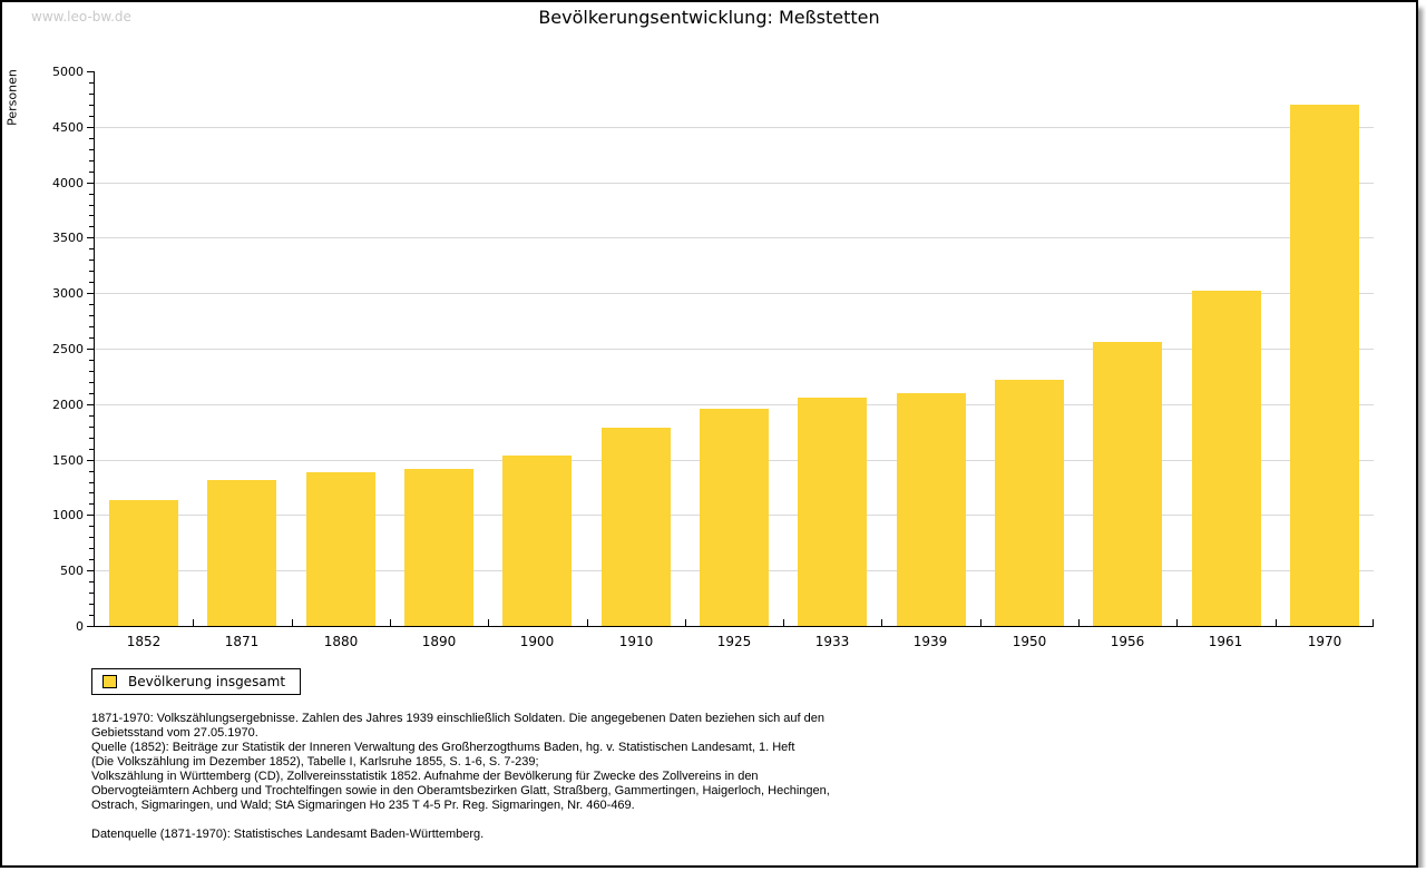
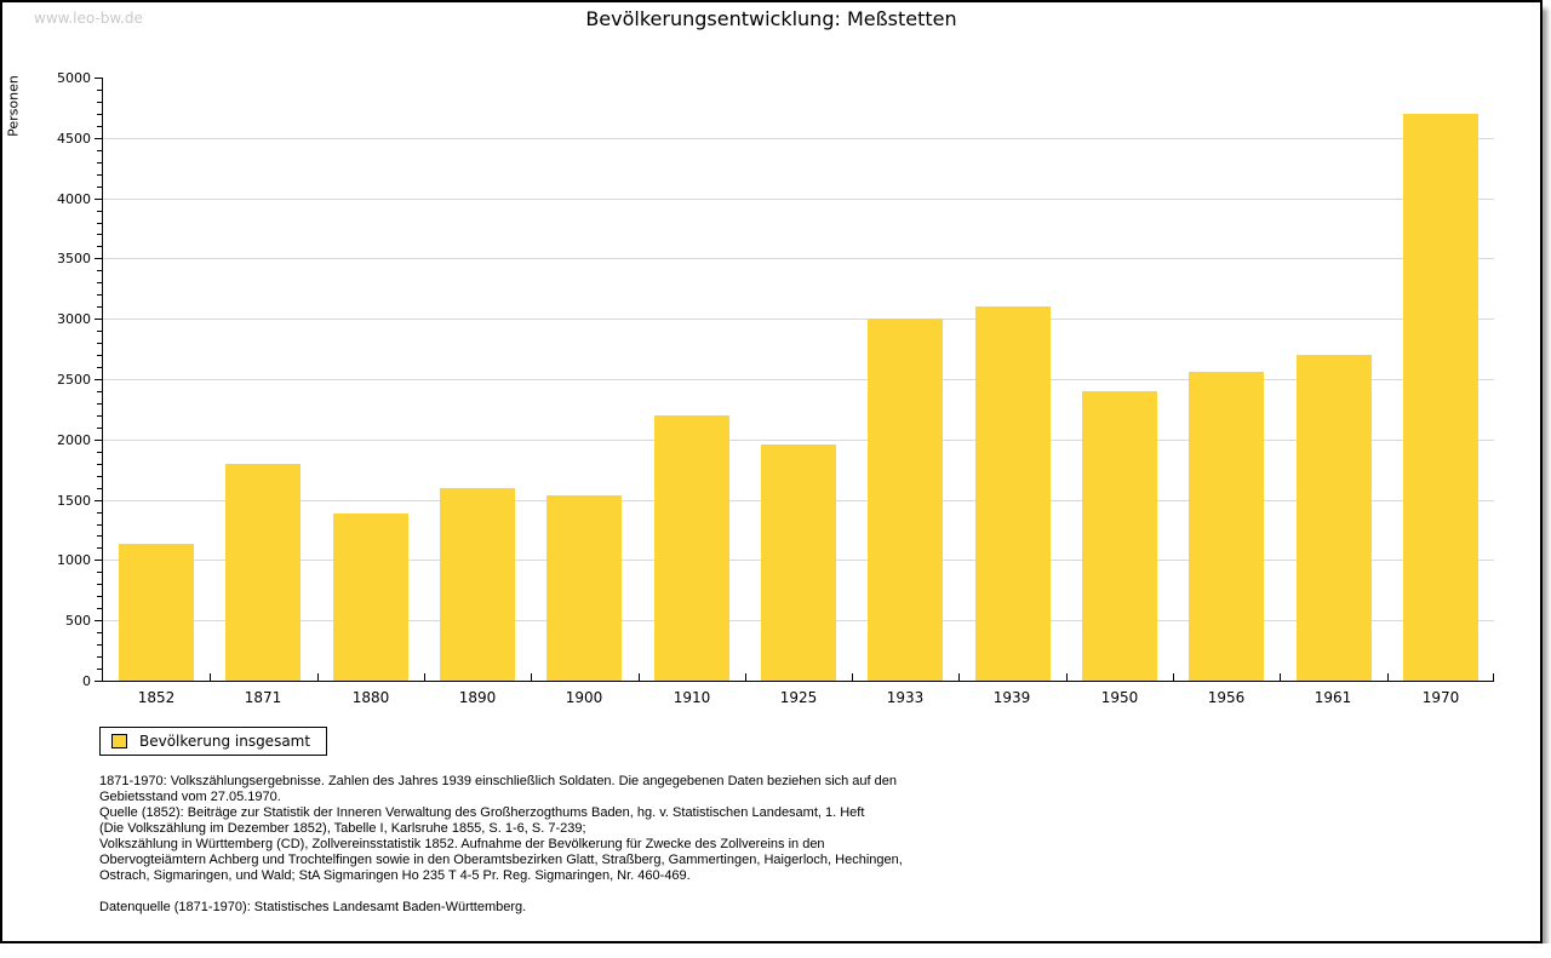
1871: 1300 -> 1800
1890: 1400 -> 1600
1910: 1800 -> 2200
1933: 2100 -> 3000
1939: 2100 -> 3100
1950: 2200 -> 2400
1961: 3000 -> 2700
